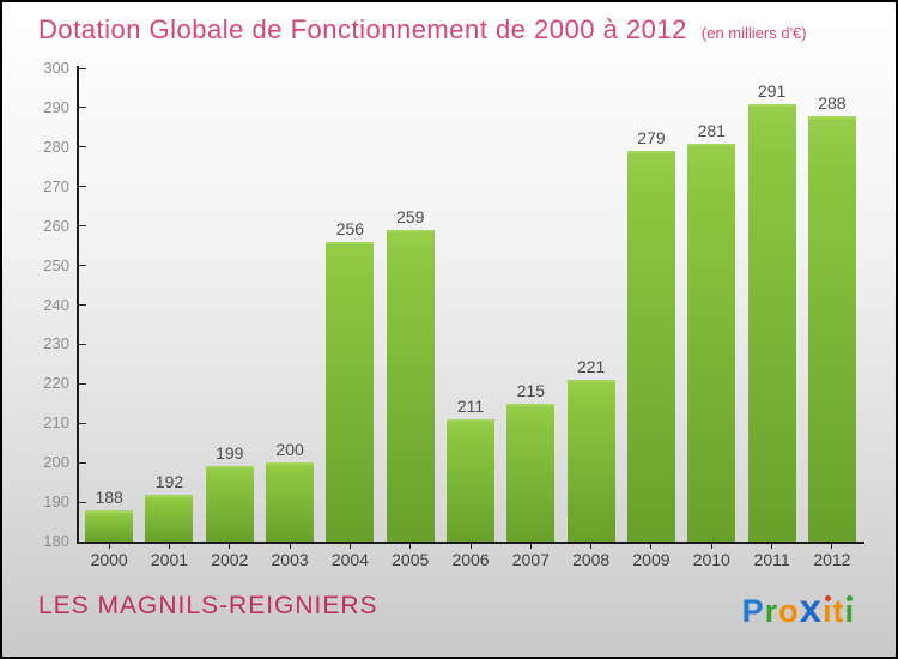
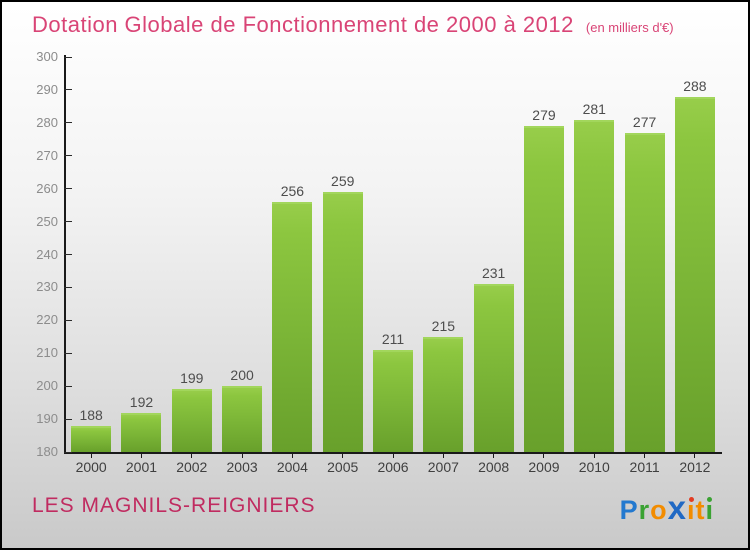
2008: 221 -> 231
2011: 291 -> 277
